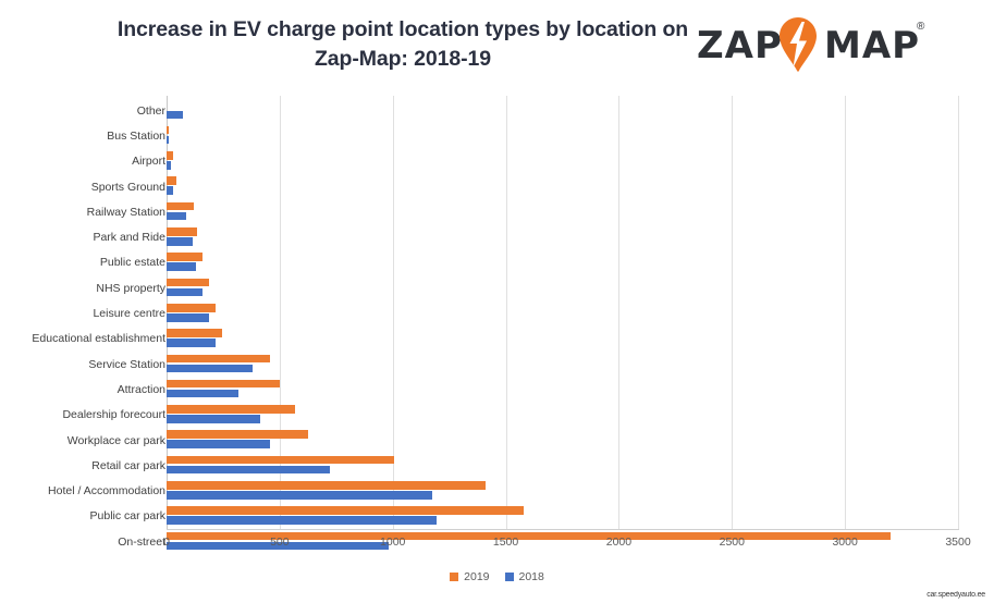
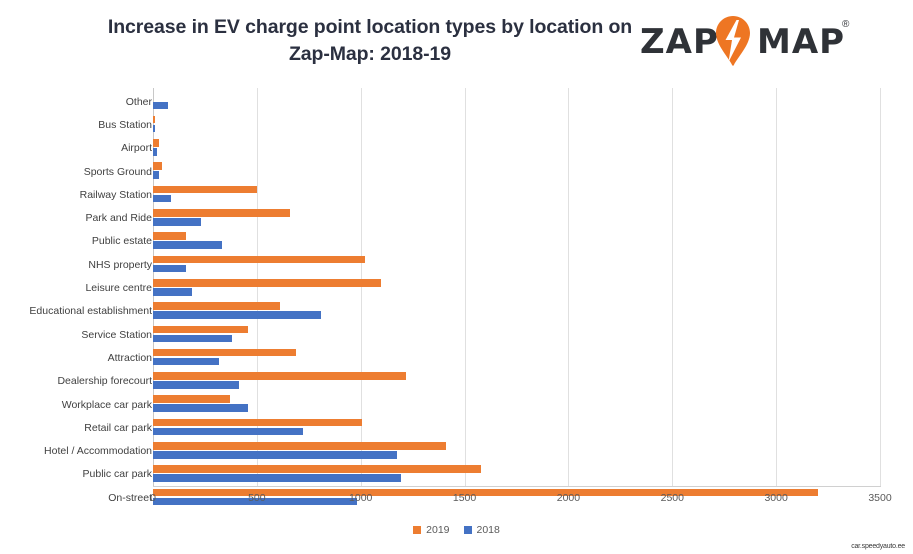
2019/Railway Station: 120 -> 500
2019/Park and Ride: 140 -> 660
2018/Park and Ride: 120 -> 230
2018/Public estate: 130 -> 330
2019/NHS property: 190 -> 1020
2019/Leisure centre: 220 -> 1100
2019/Educational establishment: 240 -> 610
2018/Educational establishment: 220 -> 810
2019/Attraction: 500 -> 690
2019/Dealership forecourt: 570 -> 1220
2019/Workplace car park: 620 -> 370
